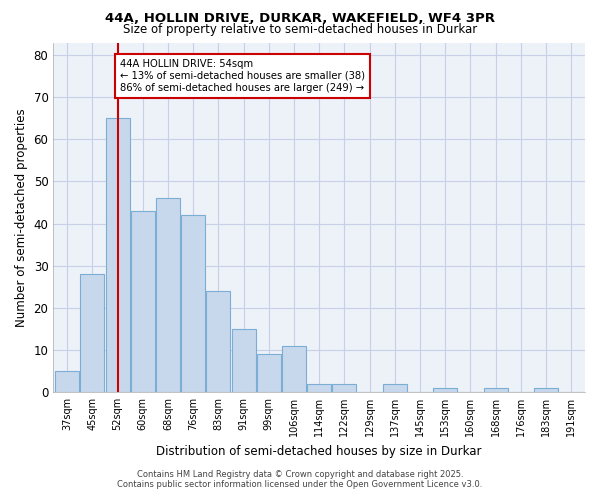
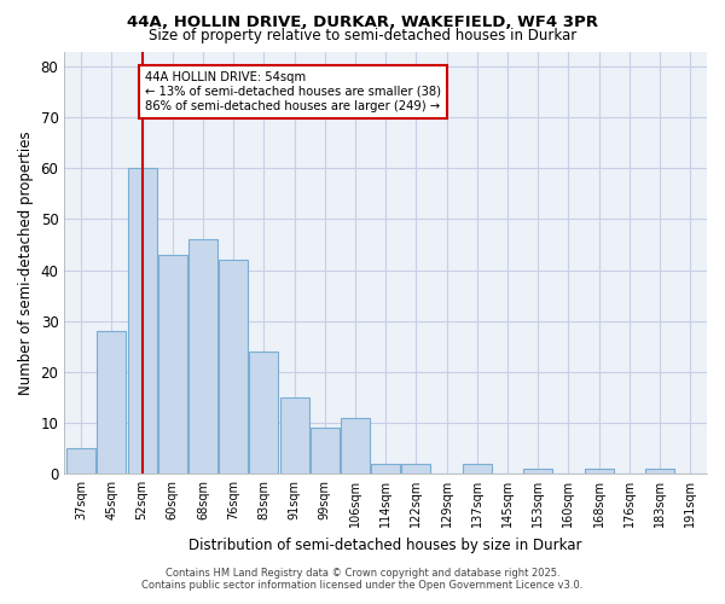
52sqm: 65 -> 60
